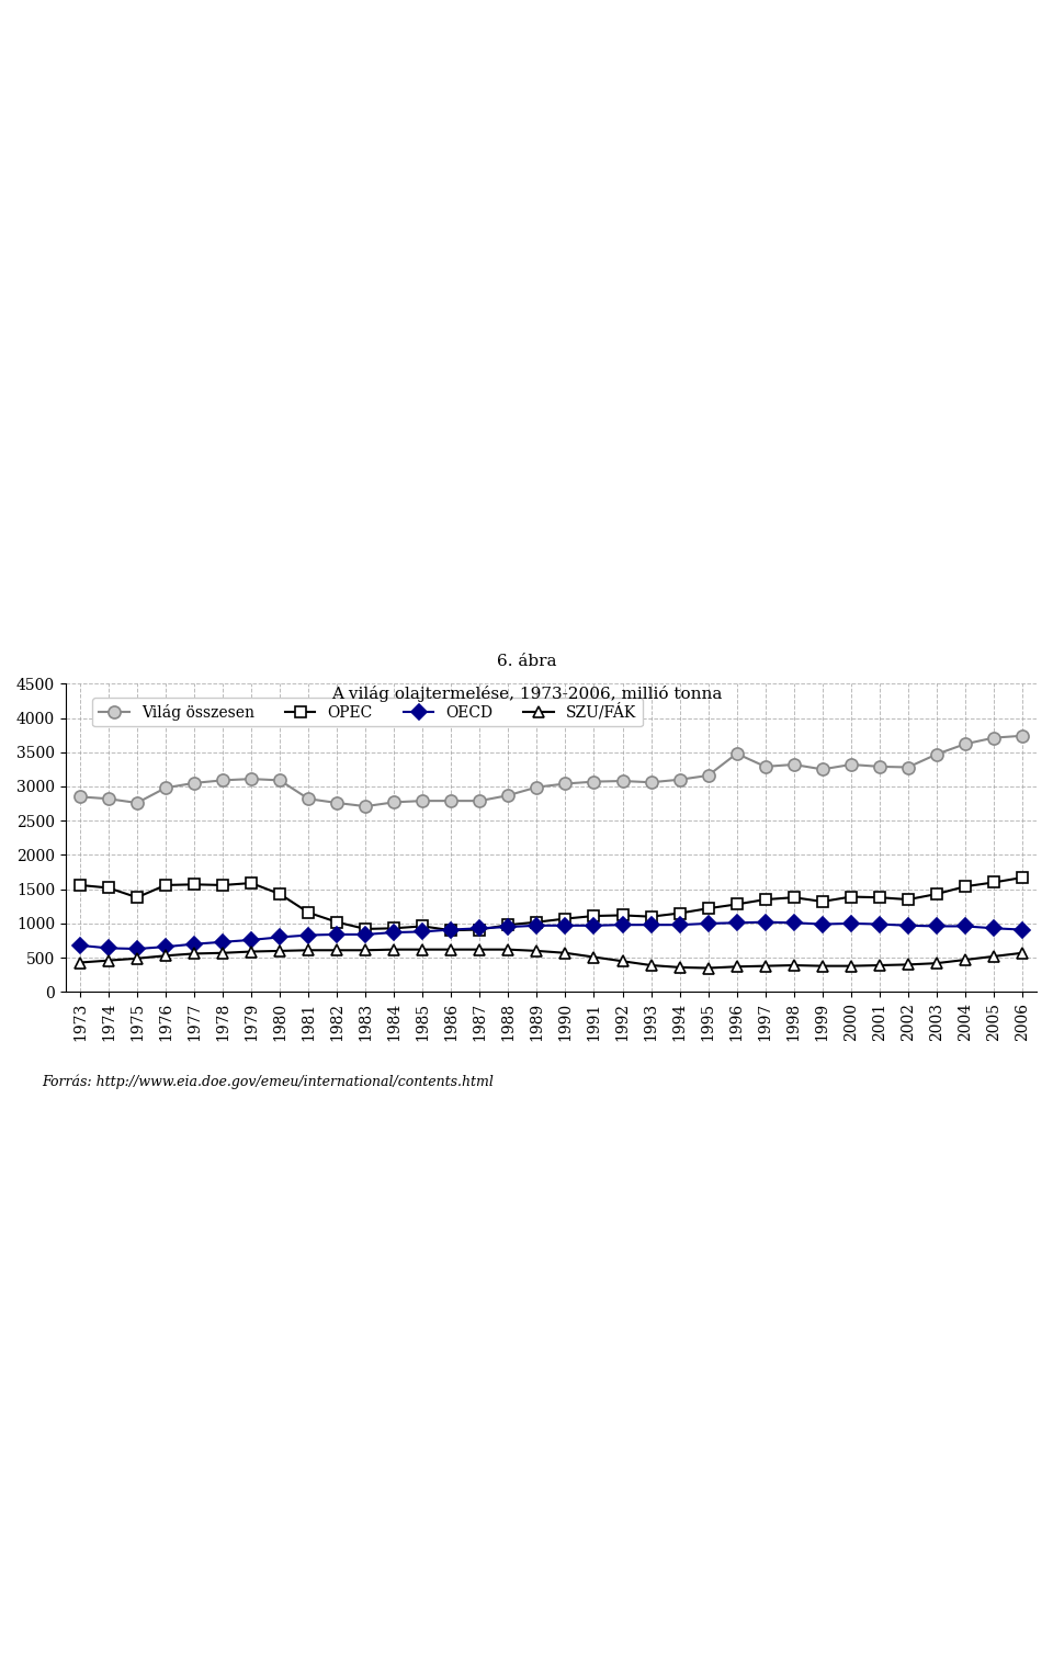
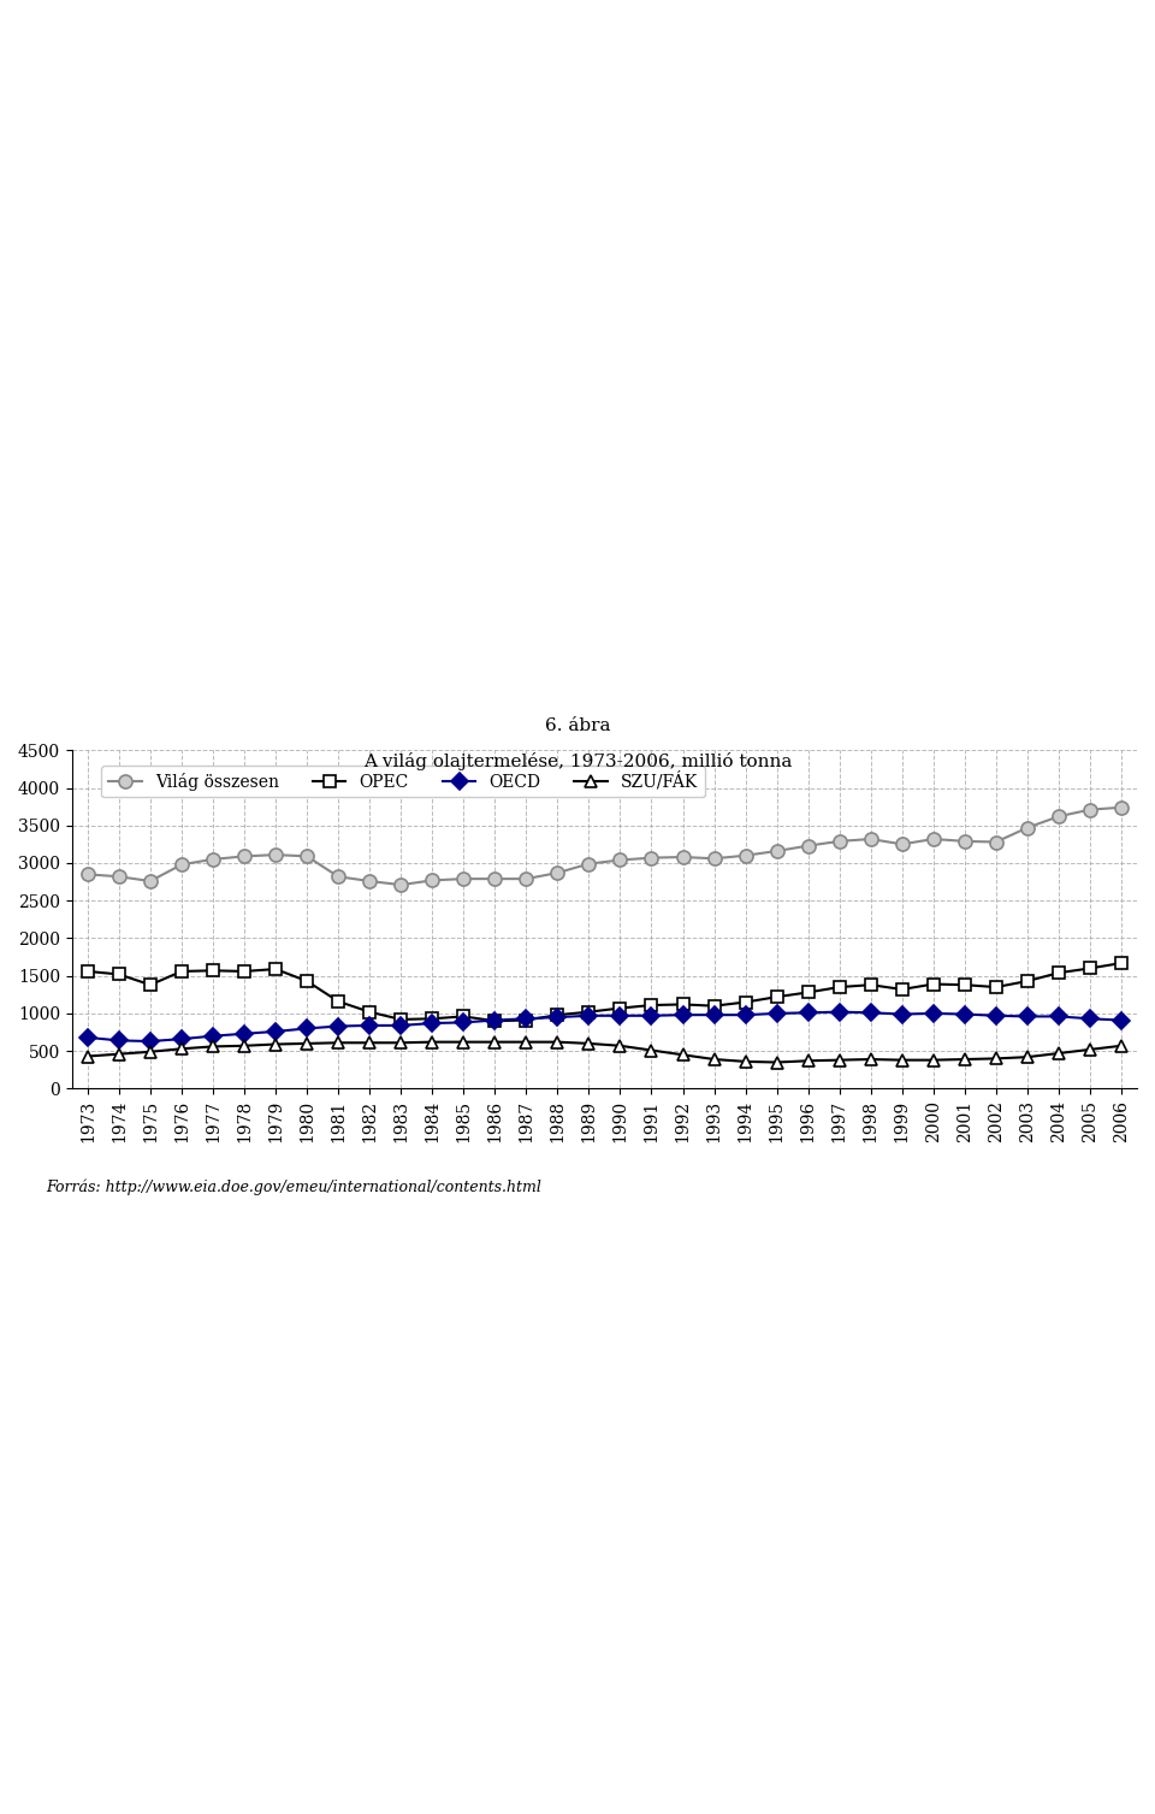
Világ összesen/1996: 3480 -> 3230
